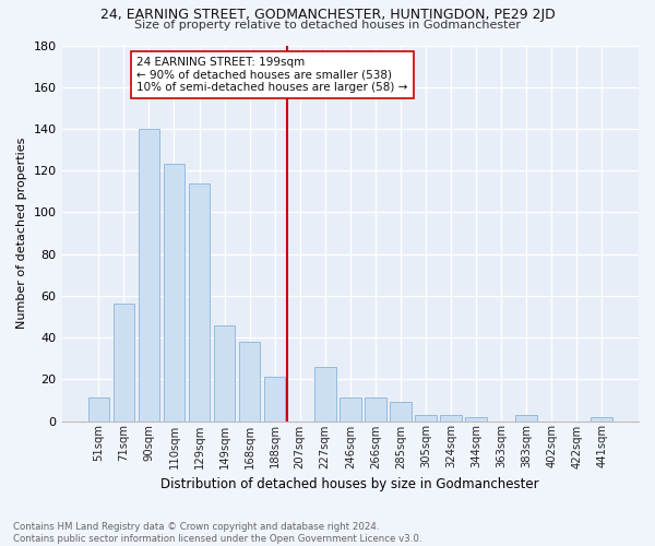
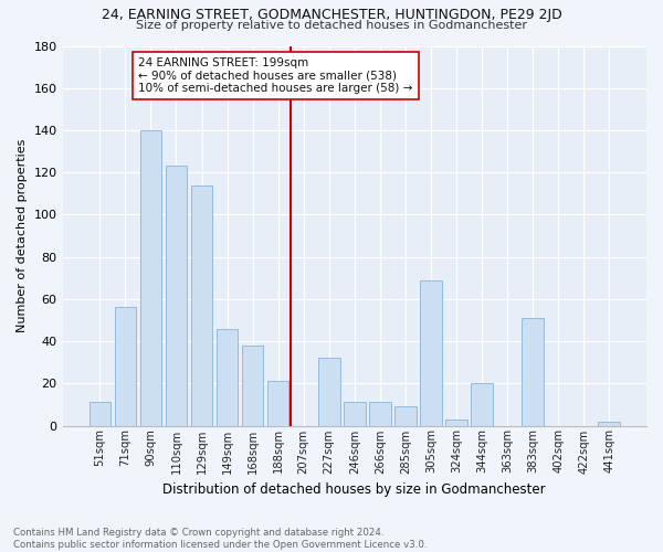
227sqm: 26 -> 32
305sqm: 3 -> 69
344sqm: 2 -> 20
383sqm: 3 -> 51
